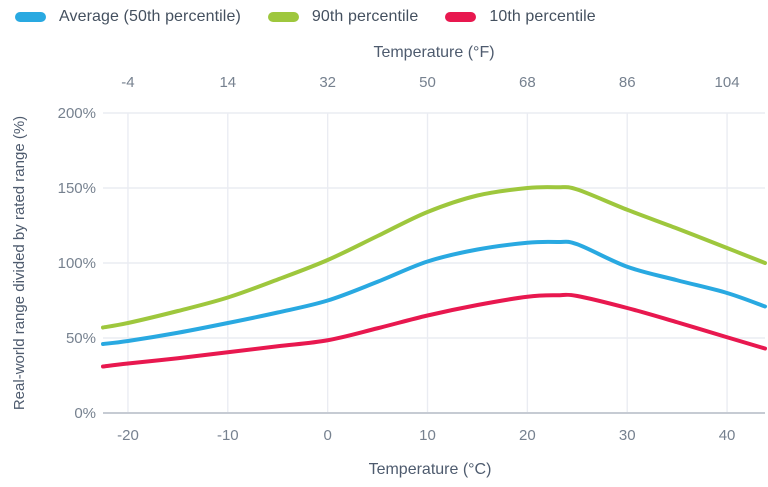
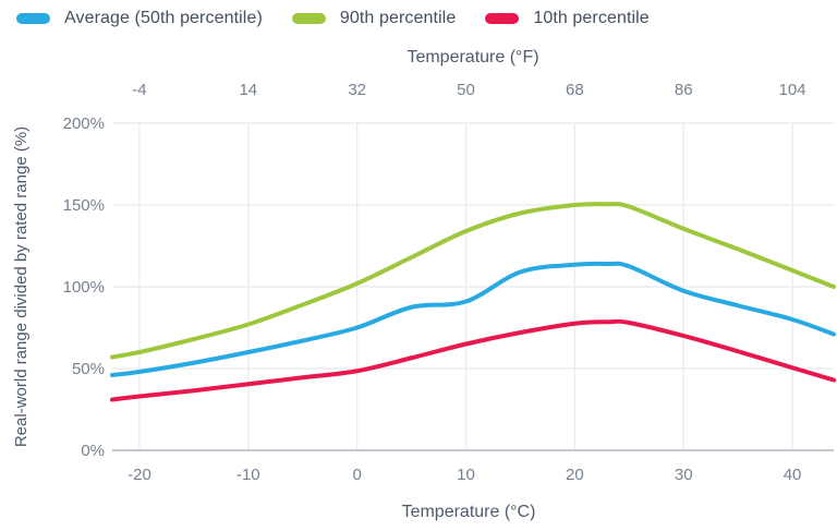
Average (50th percentile)/10: 101% -> 91%
